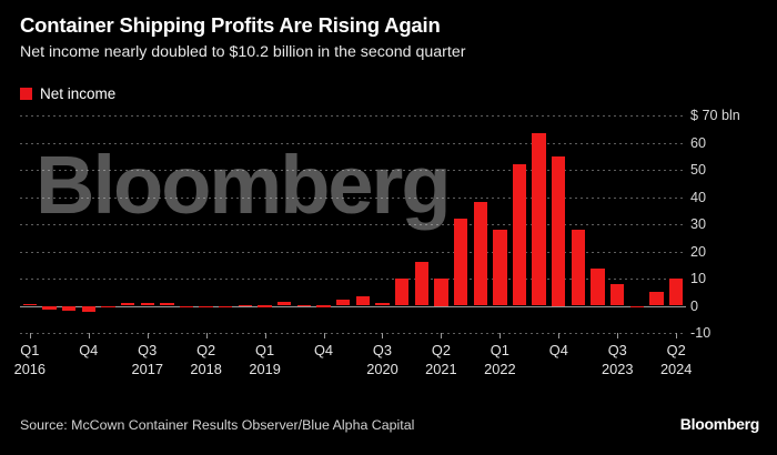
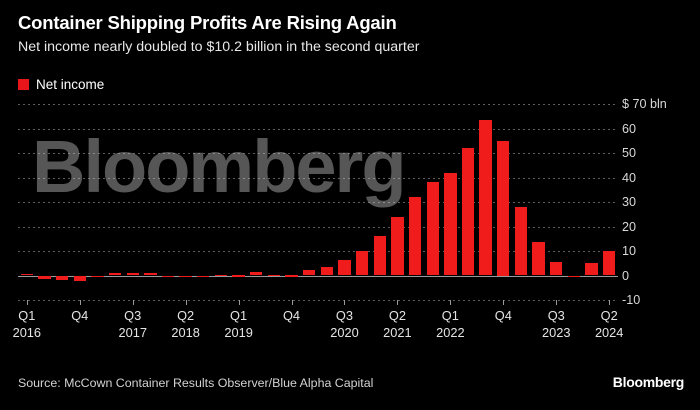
Q3 2020: 1 -> 6
Q2 2021: 10 -> 24
Q1 2022: 28 -> 42
Q3 2023: 8 -> 6
